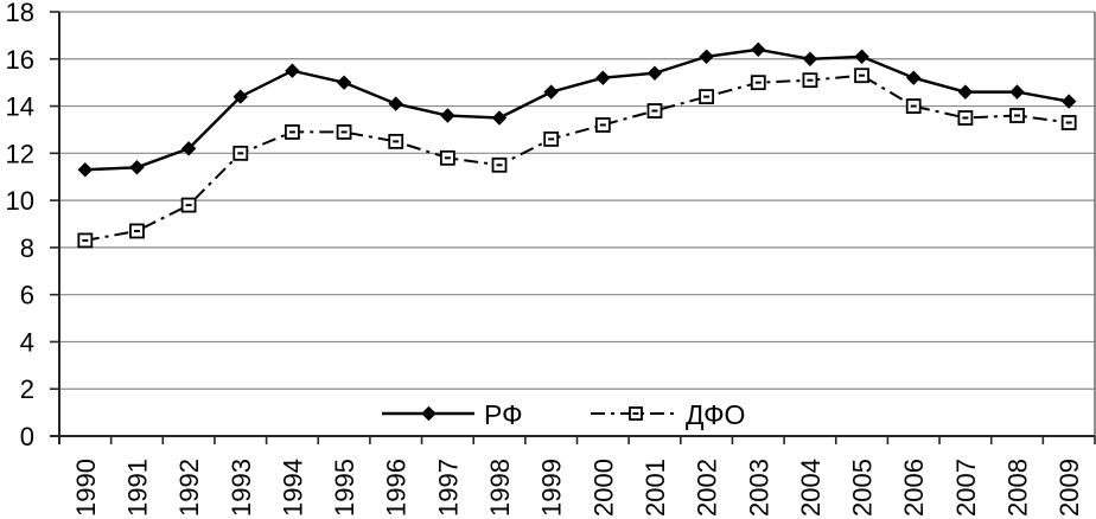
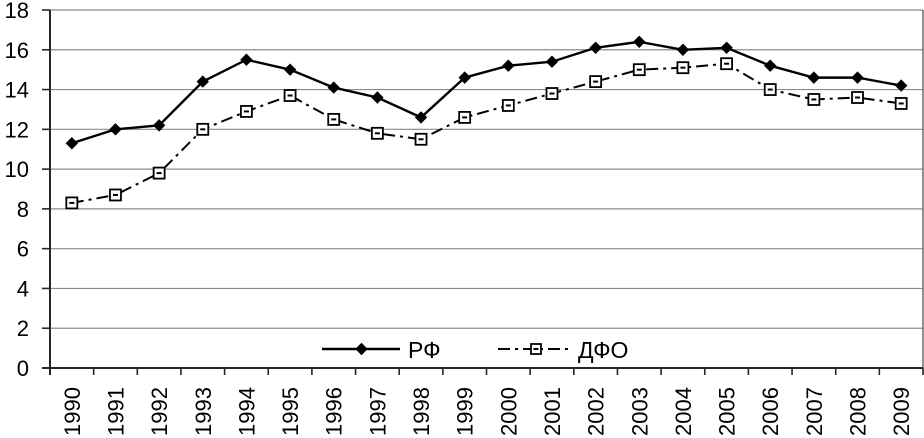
РФ/1991: 11.4 -> 12.0
ДФО/1995: 12.9 -> 13.7
РФ/1998: 13.5 -> 12.6
